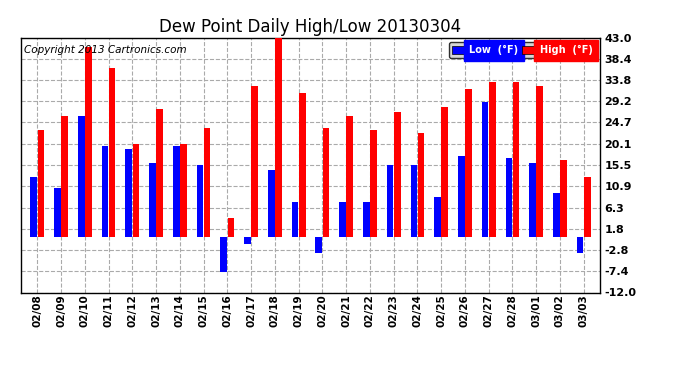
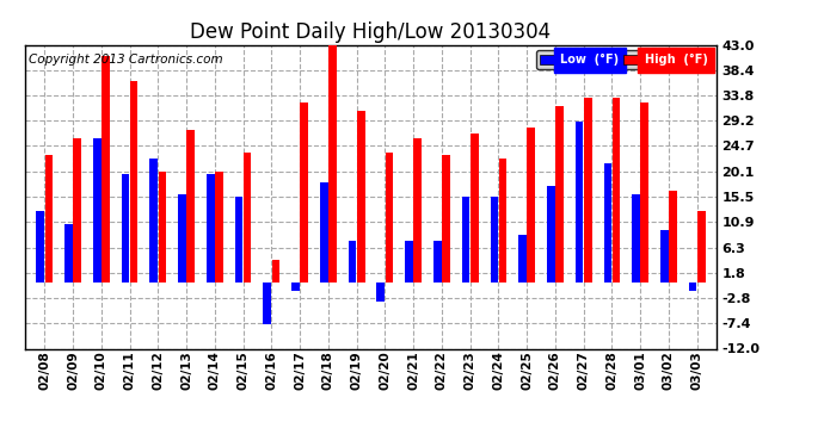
Low (°F)/02/12: 19.0 -> 22.5
Low (°F)/02/18: 14.5 -> 18.0
Low (°F)/02/28: 17.0 -> 21.5
Low (°F)/03/03: -3.5 -> -1.5
